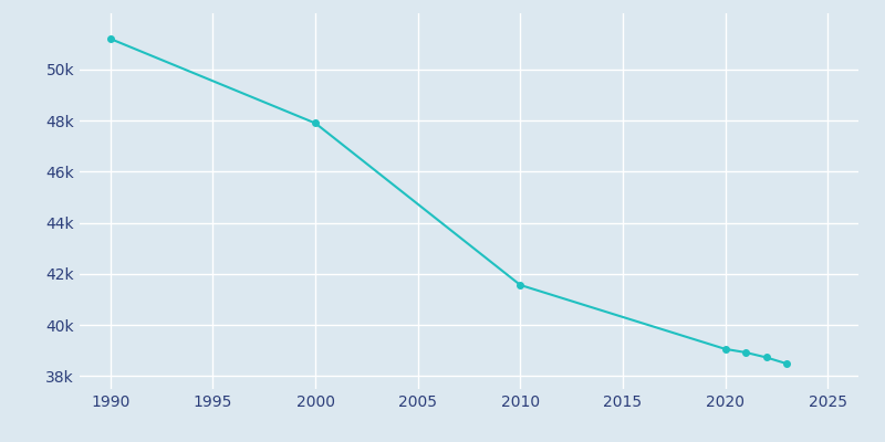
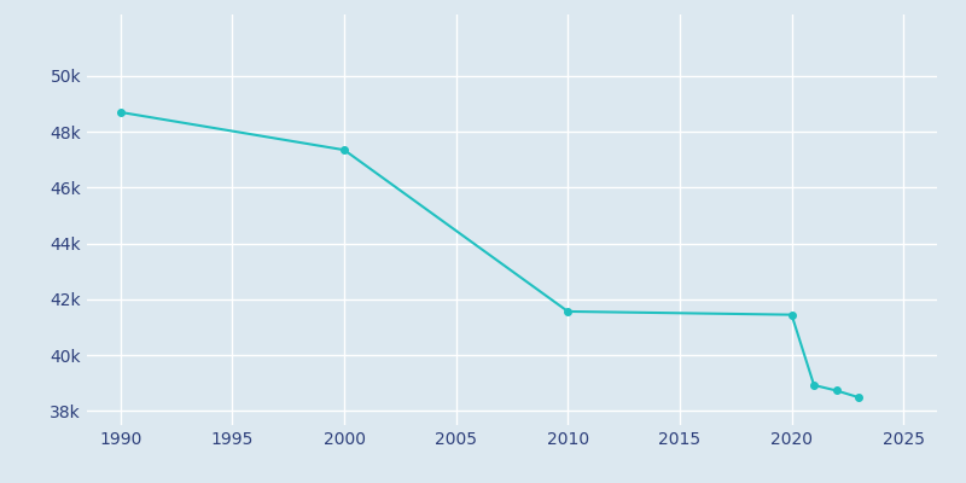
1990: 51.20k -> 48.70k
2000: 47.90k -> 47.35k
2020: 39.06k -> 41.45k
